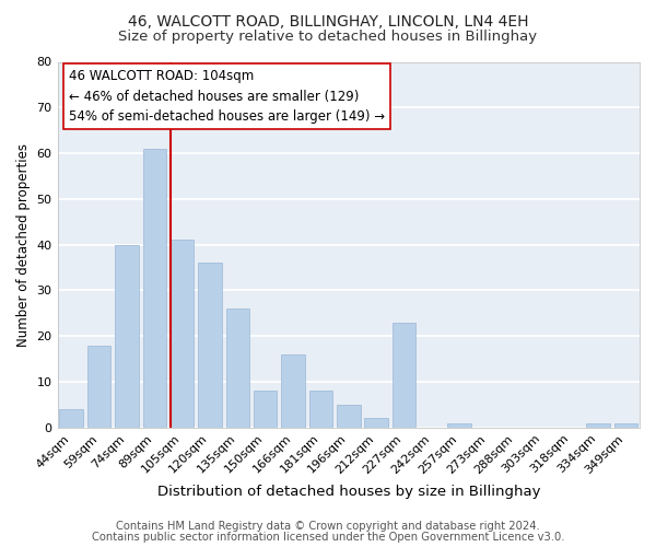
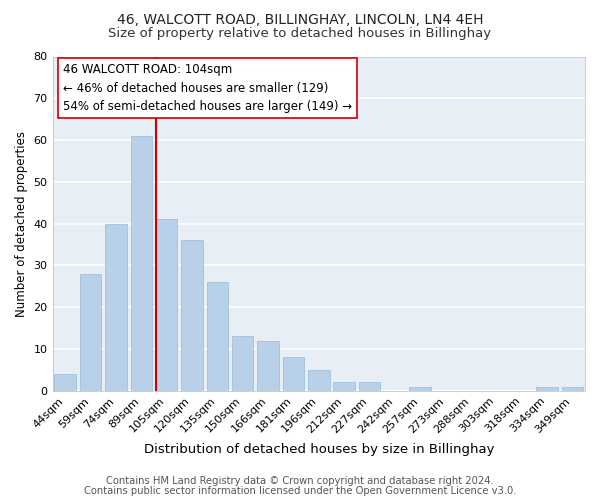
59sqm: 18 -> 28
150sqm: 8 -> 13
166sqm: 16 -> 12
227sqm: 23 -> 2
